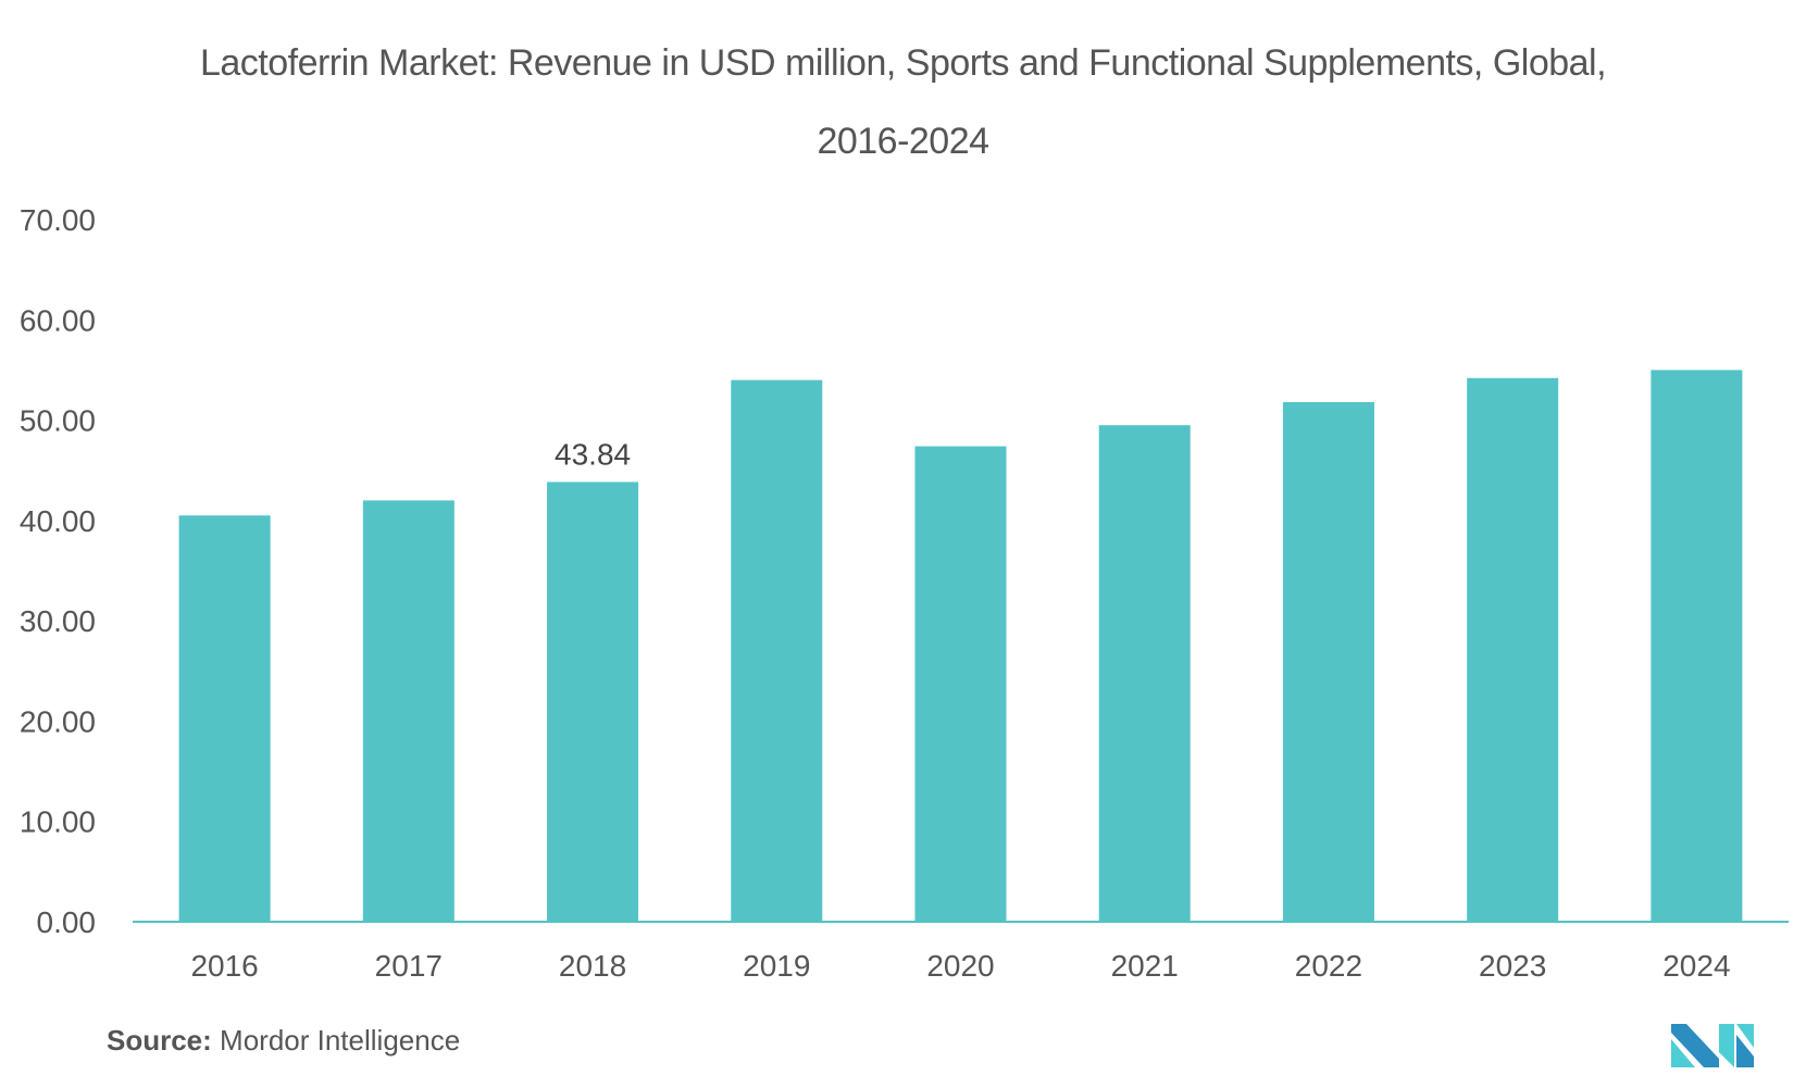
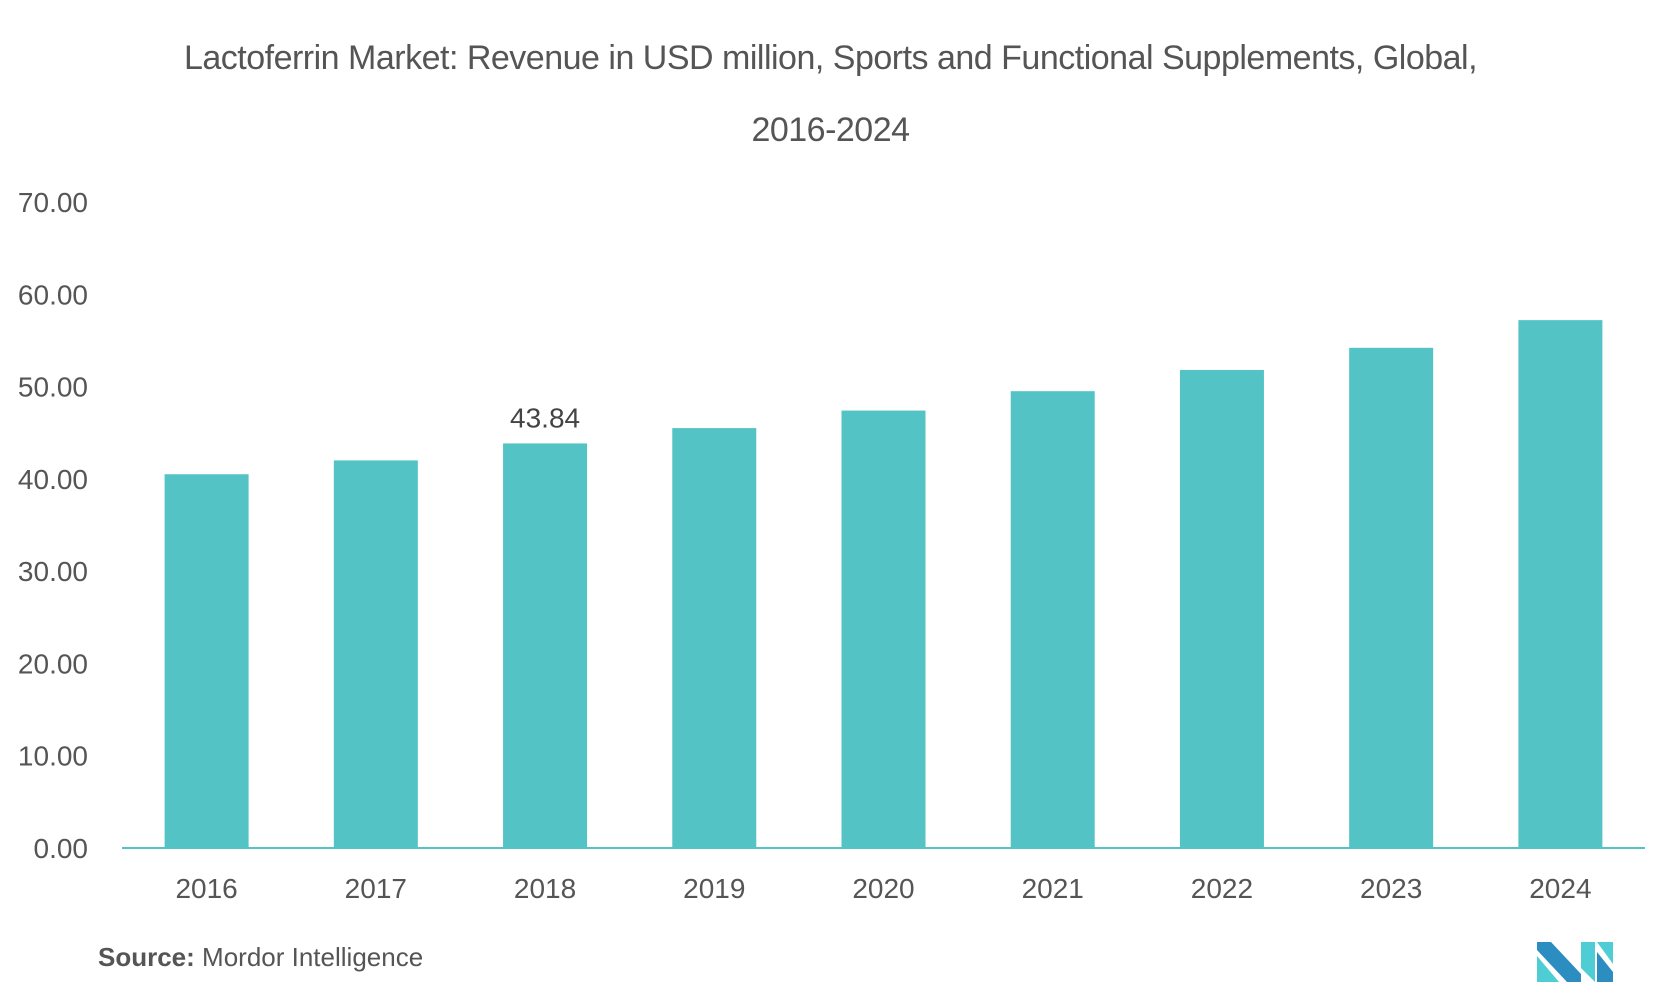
2019: 54 -> 46
2024: 55 -> 57
